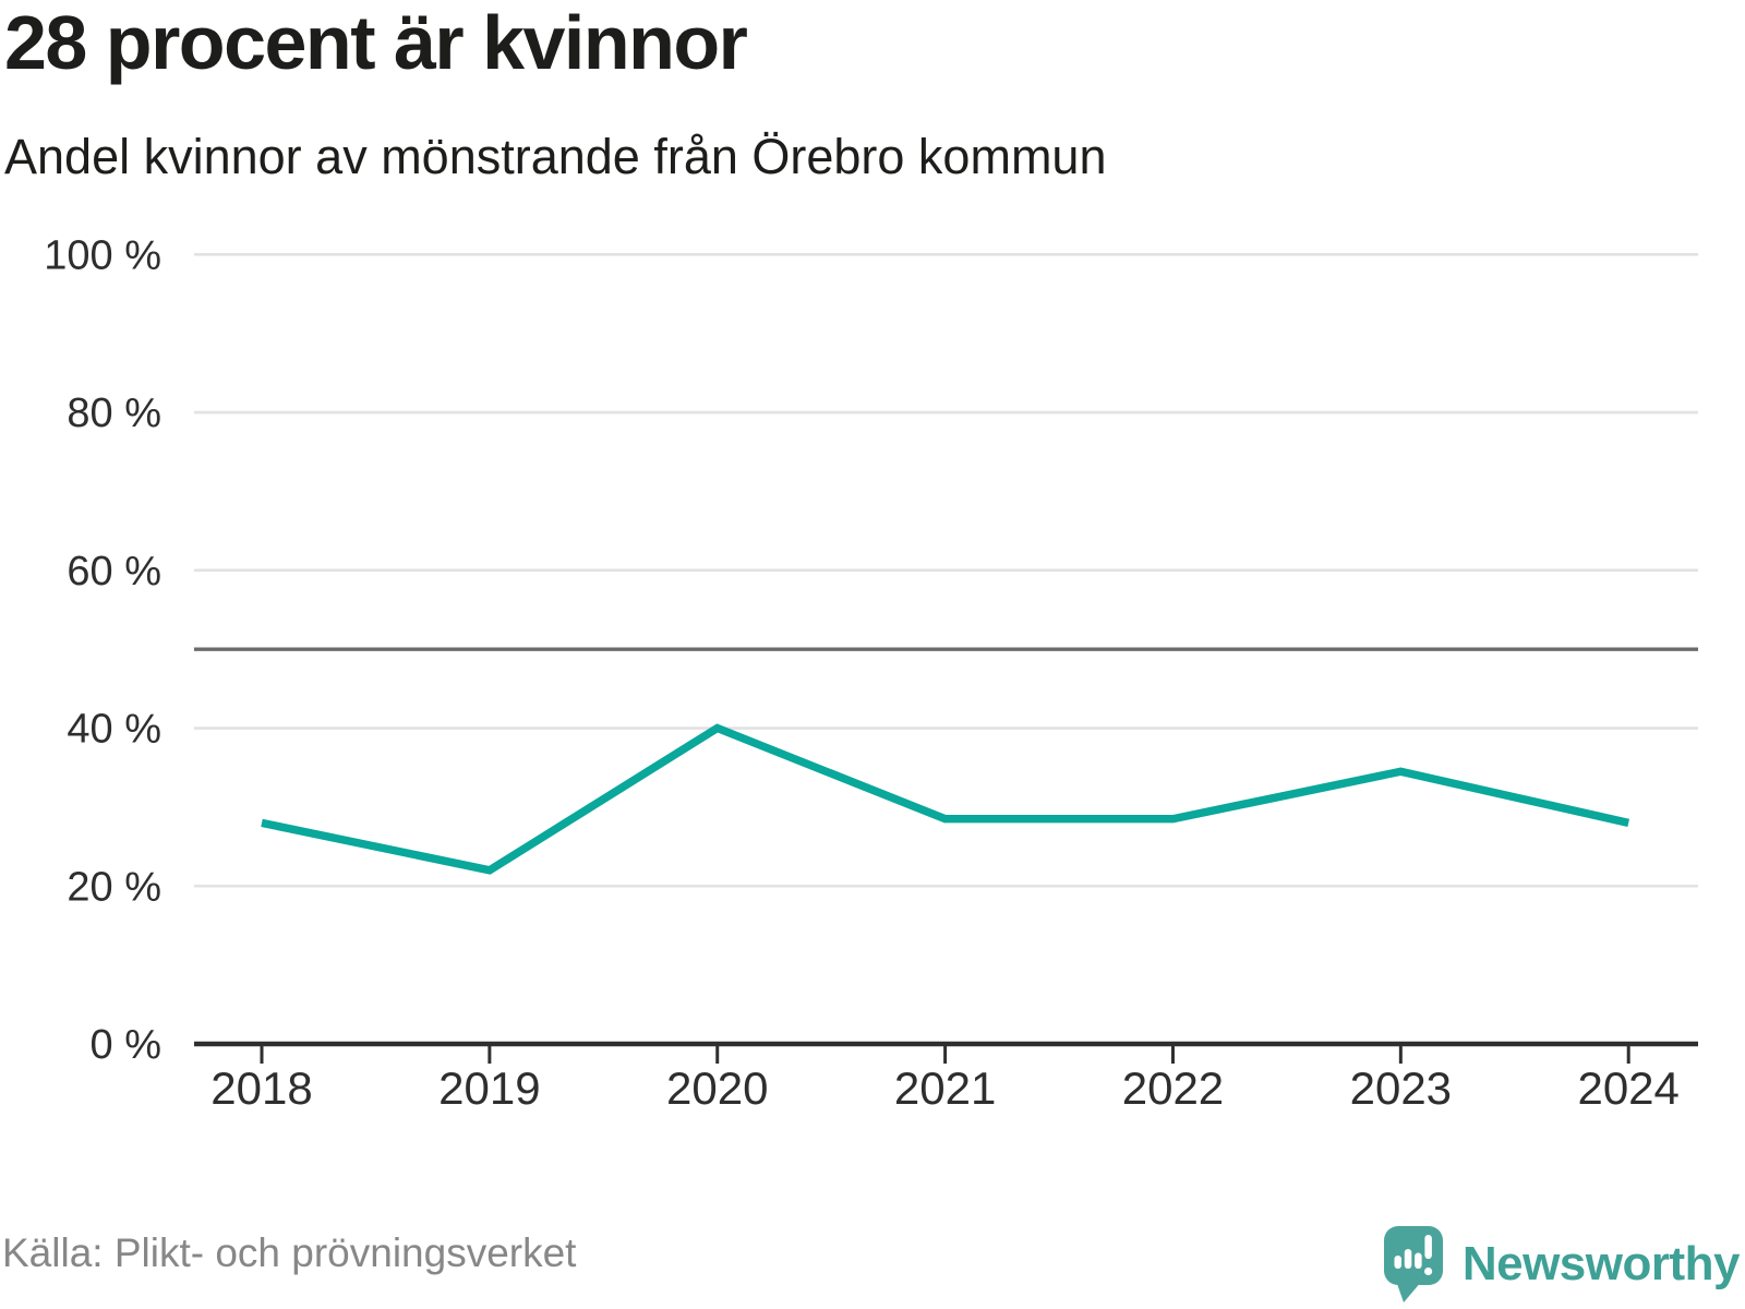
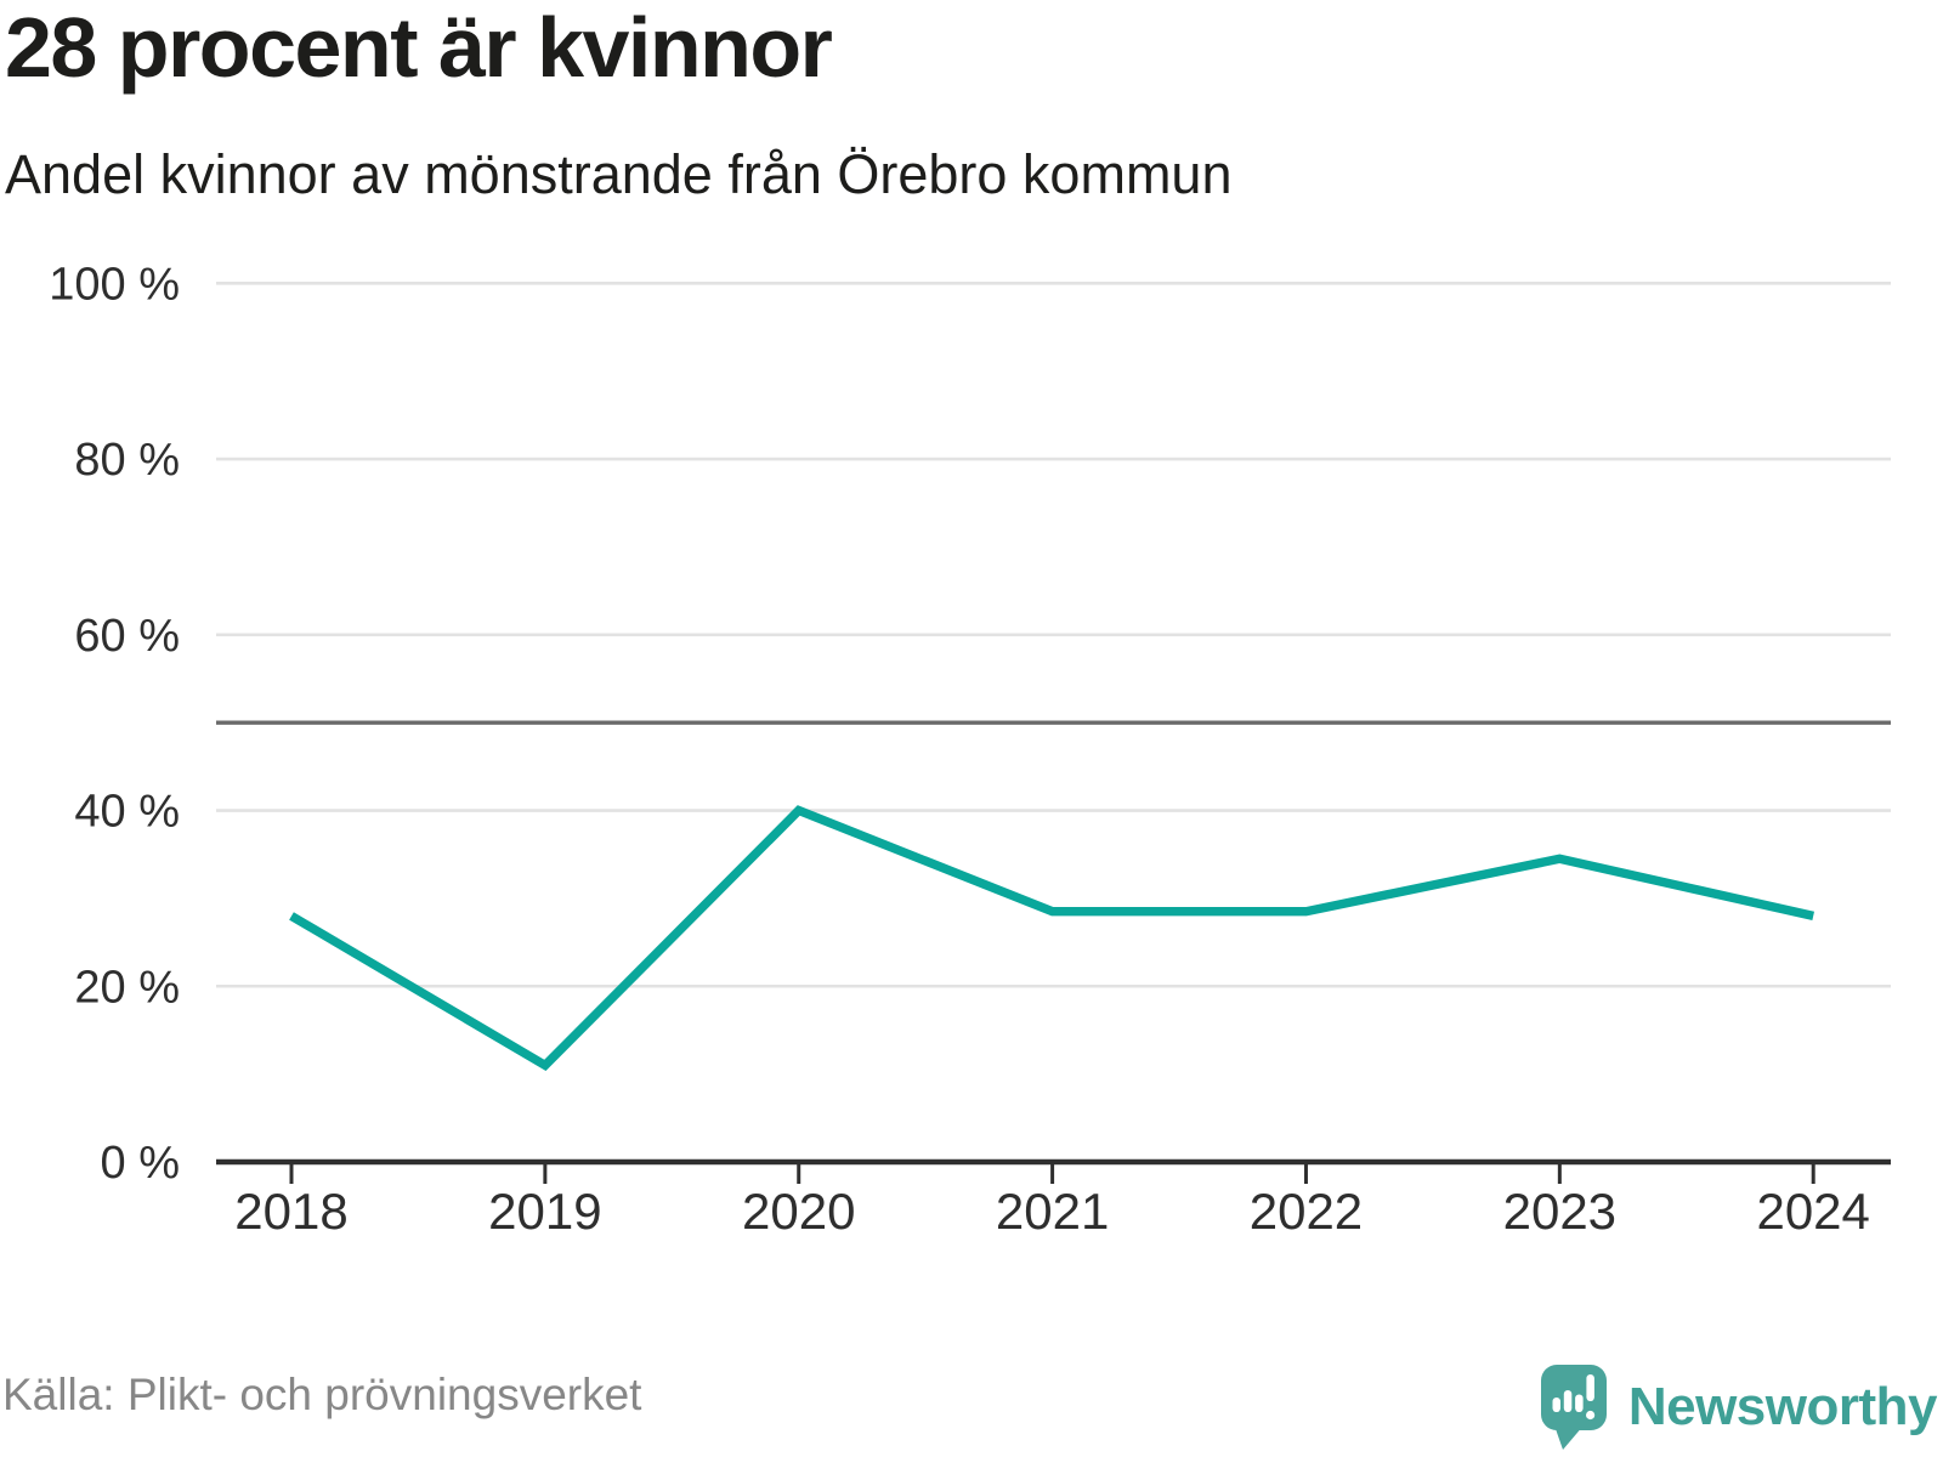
2019: 22% -> 11%
